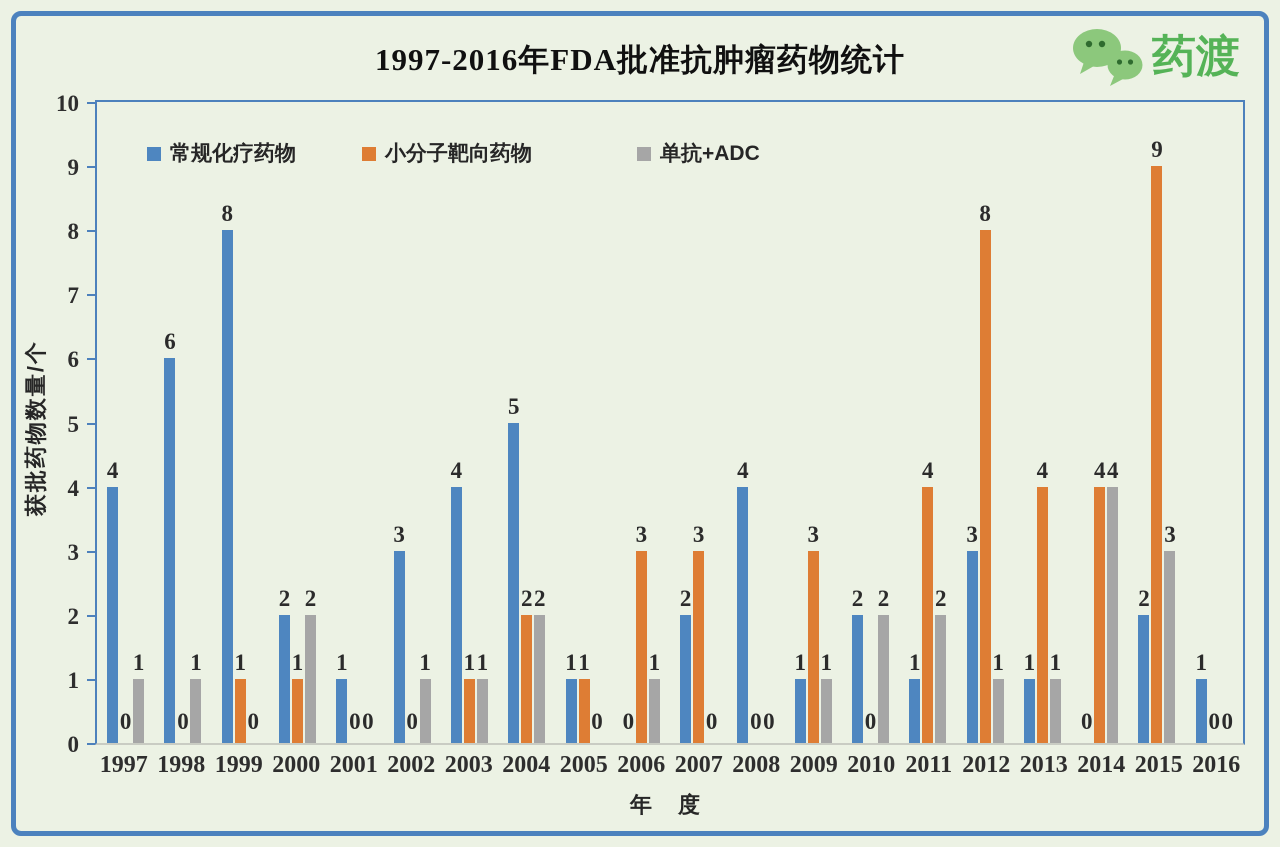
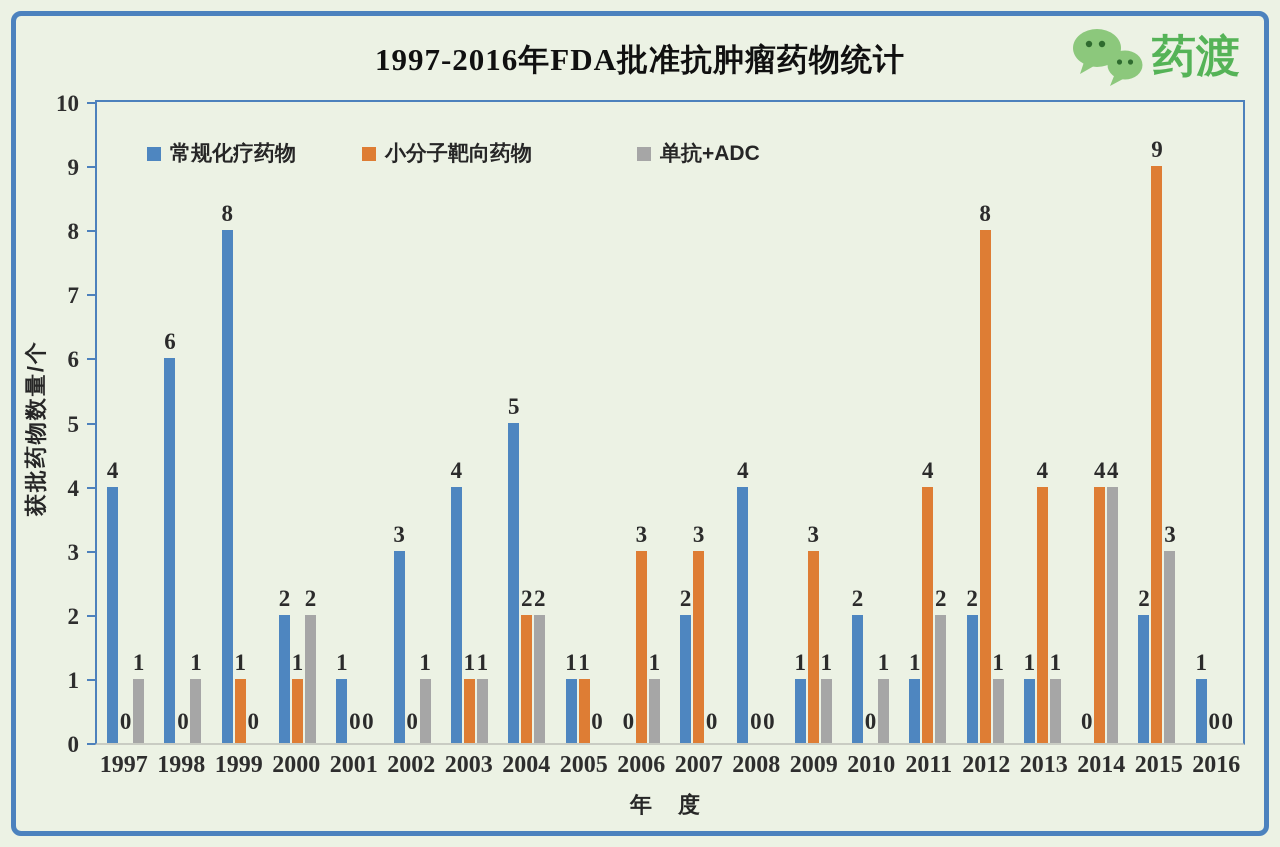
单抗+ADC/2010: 2 -> 1
常规化疗药物/2012: 3 -> 2
